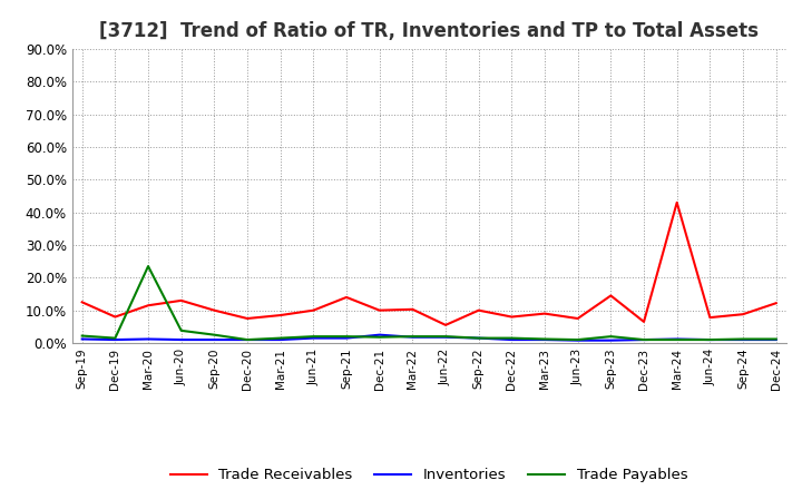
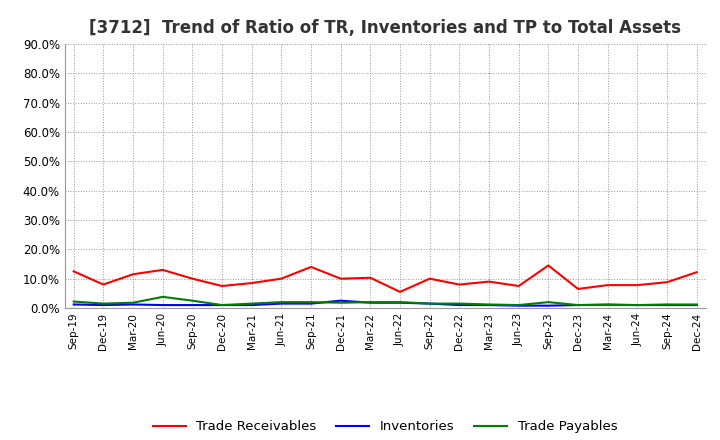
Trade Payables/Mar-20: 23.5% -> 1.8%
Trade Receivables/Mar-24: 43.0% -> 7.8%
